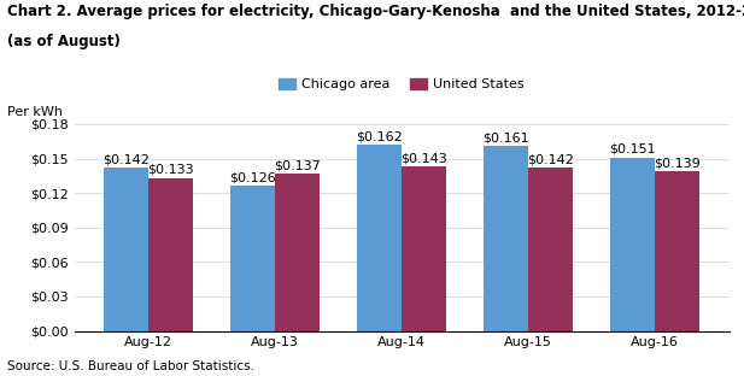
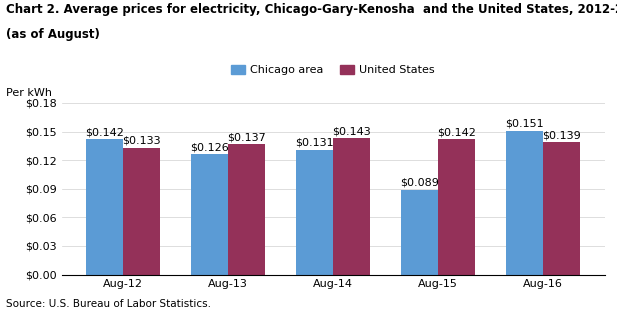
Chicago area/Aug-14: $0.162 -> $0.131
Chicago area/Aug-15: $0.161 -> $0.089
